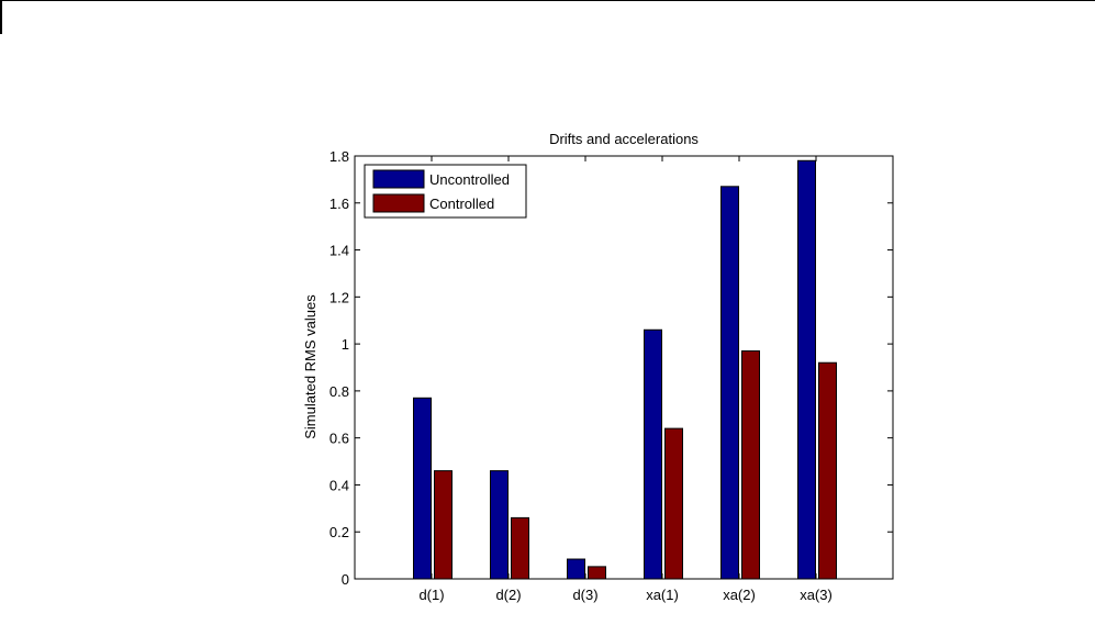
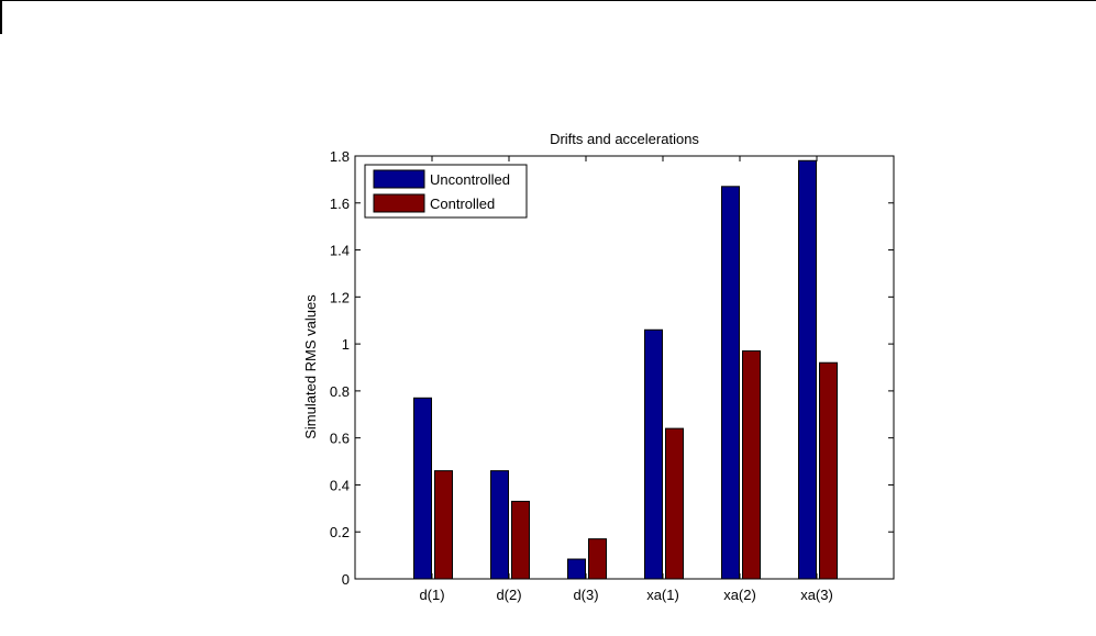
Controlled/d(2): 0.26 -> 0.33
Controlled/d(3): 0.05 -> 0.17
